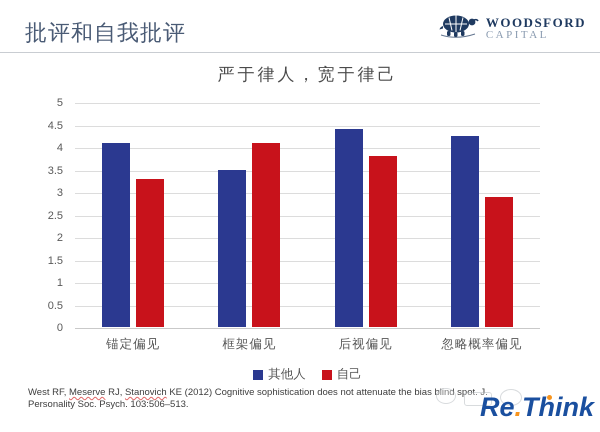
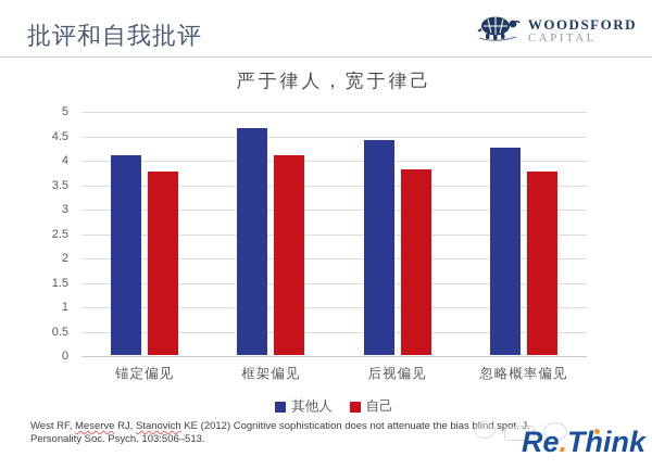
自己/锚定偏见: 3.3 -> 3.8
其他人/框架偏见: 3.5 -> 4.7
自己/忽略概率偏见: 2.9 -> 3.8
